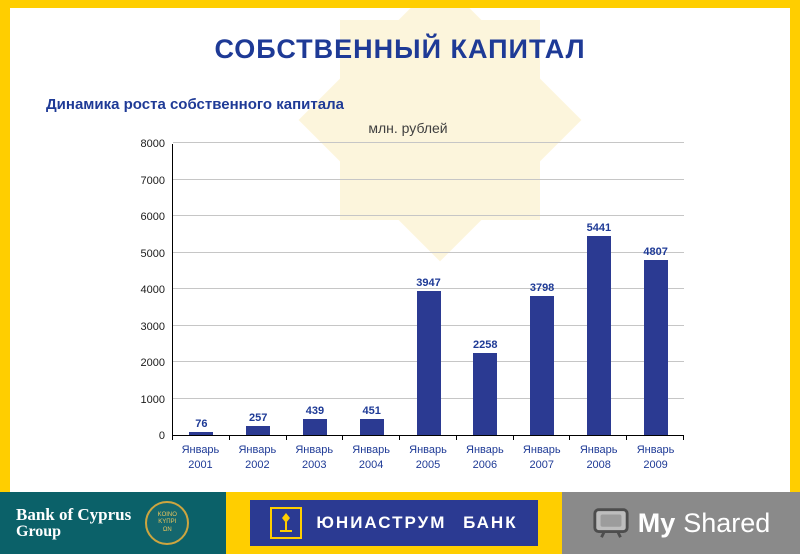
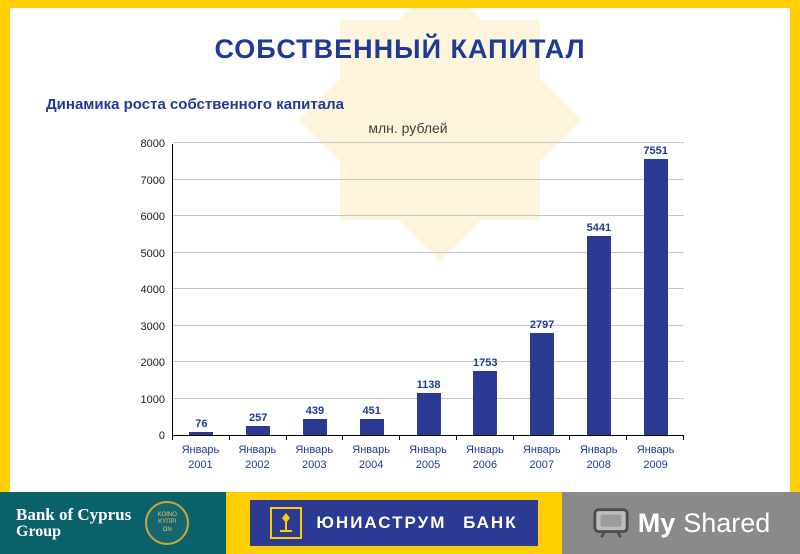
Январь 2005: 3947 -> 1138
Январь 2006: 2258 -> 1753
Январь 2007: 3798 -> 2797
Январь 2009: 4807 -> 7551
